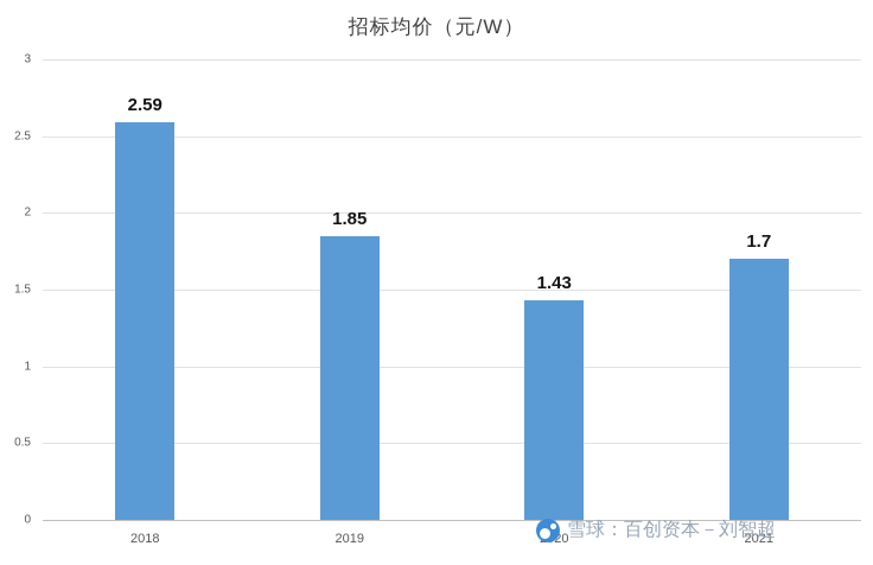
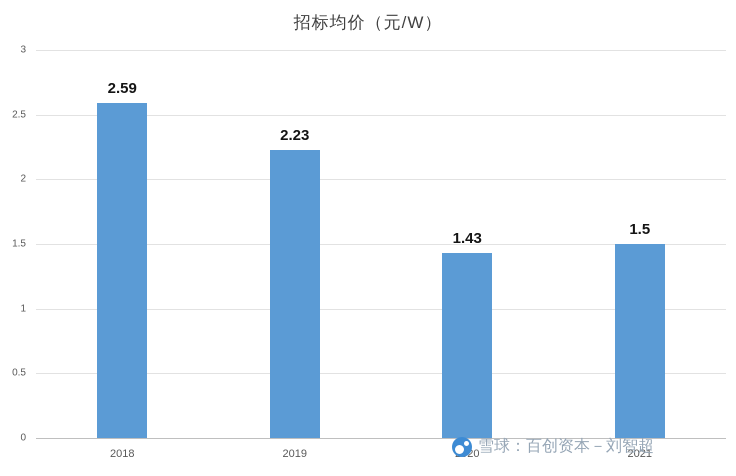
2019: 1.85 -> 2.23
2021: 1.7 -> 1.5
